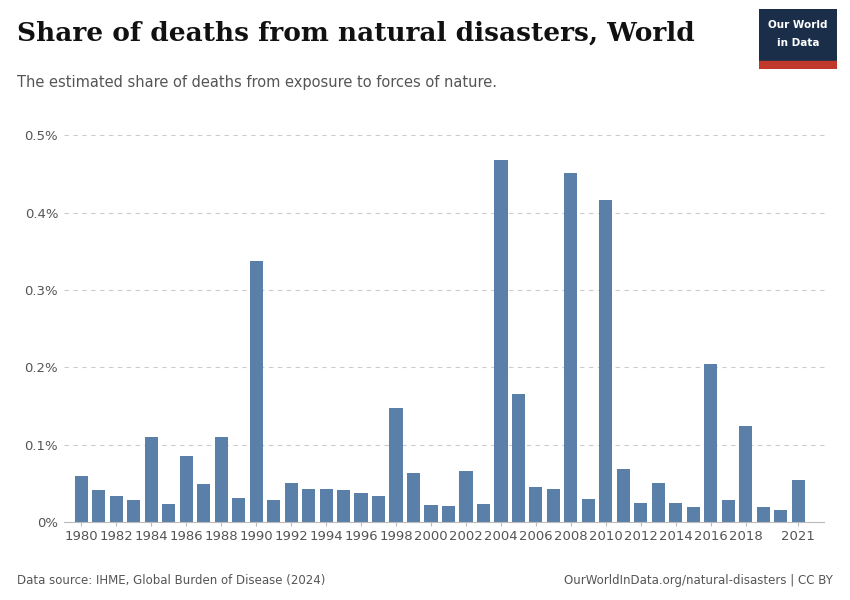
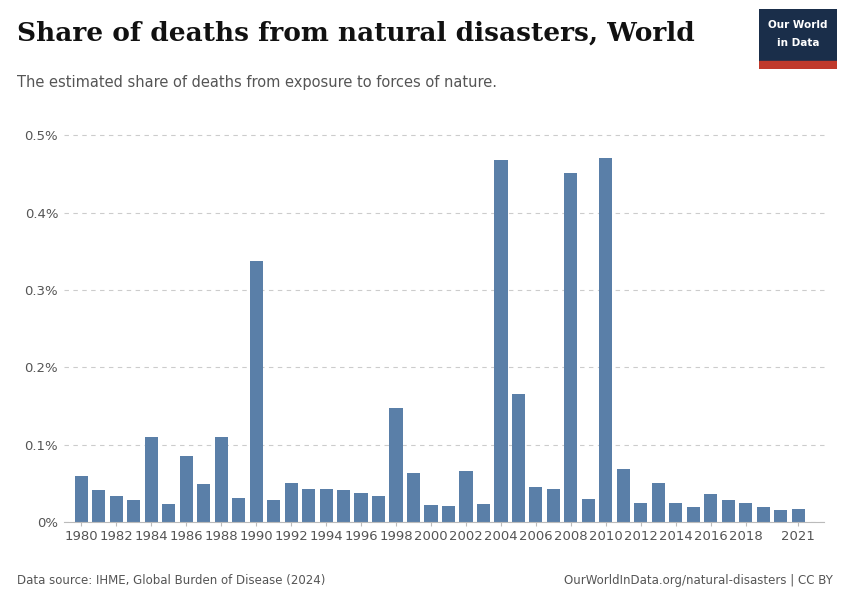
2010: 0.416% -> 0.471%
2016: 0.204% -> 0.036%
2018: 0.124% -> 0.024%
2021: 0.054% -> 0.017%
